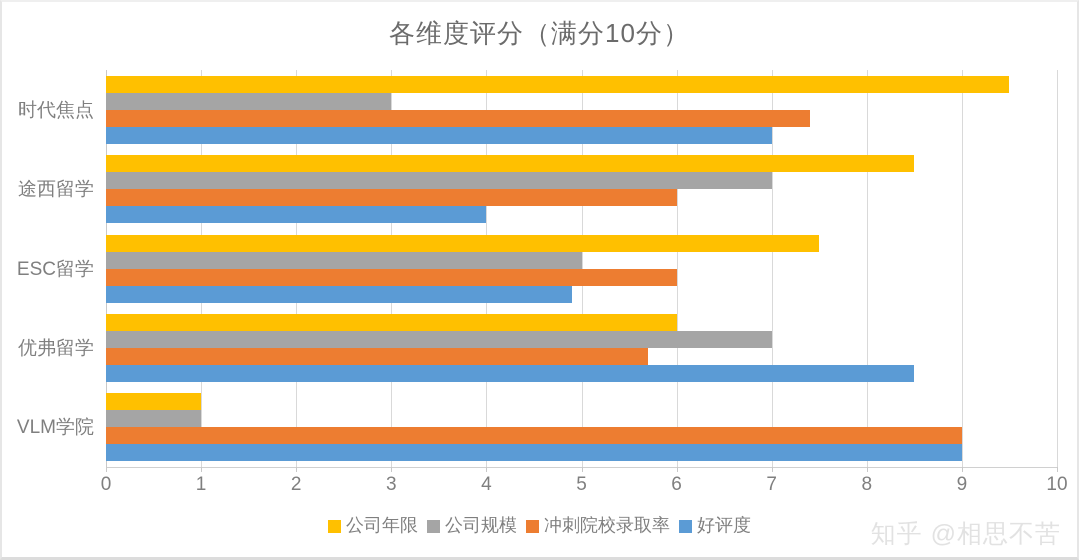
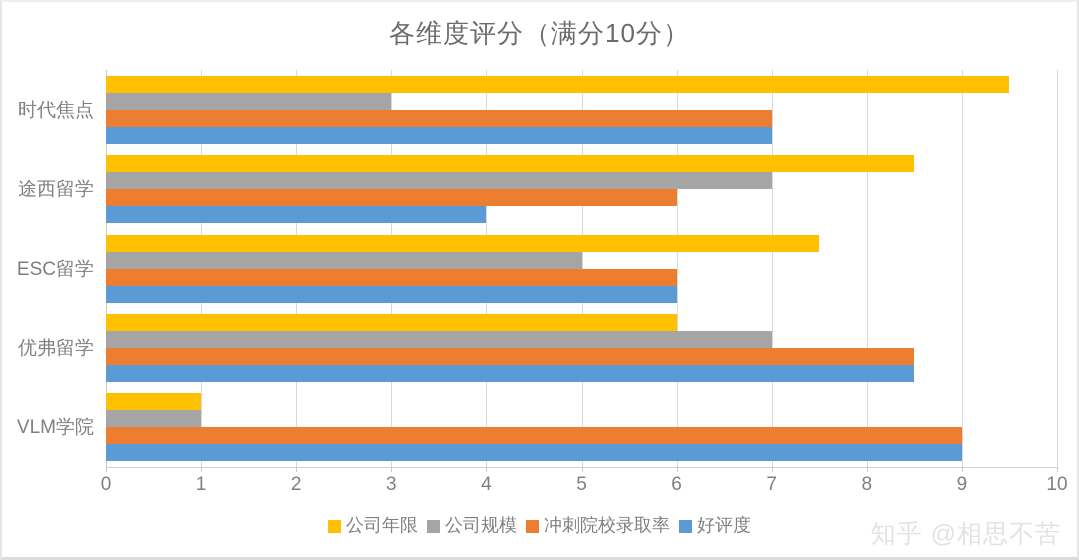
冲刺院校录取率/时代焦点: 7.4 -> 7.0
好评度/ESC留学: 4.9 -> 6.0
冲刺院校录取率/优弗留学: 5.7 -> 8.5
